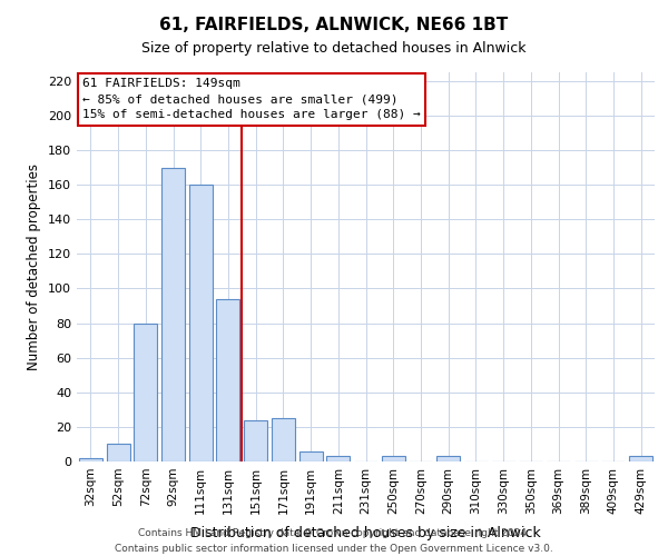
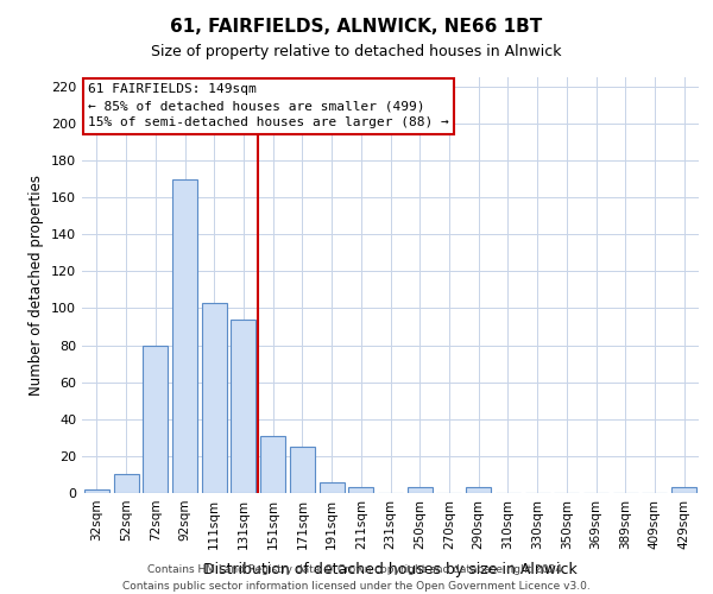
111sqm: 160 -> 103
151sqm: 24 -> 31
